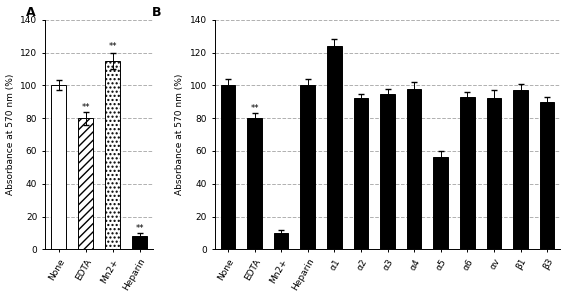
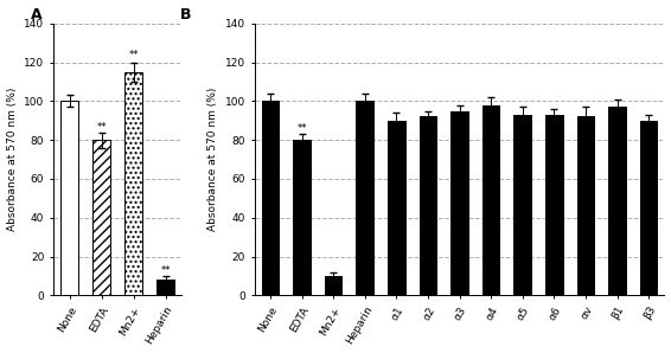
B/α1: 124 -> 90
B/α5: 56 -> 93
